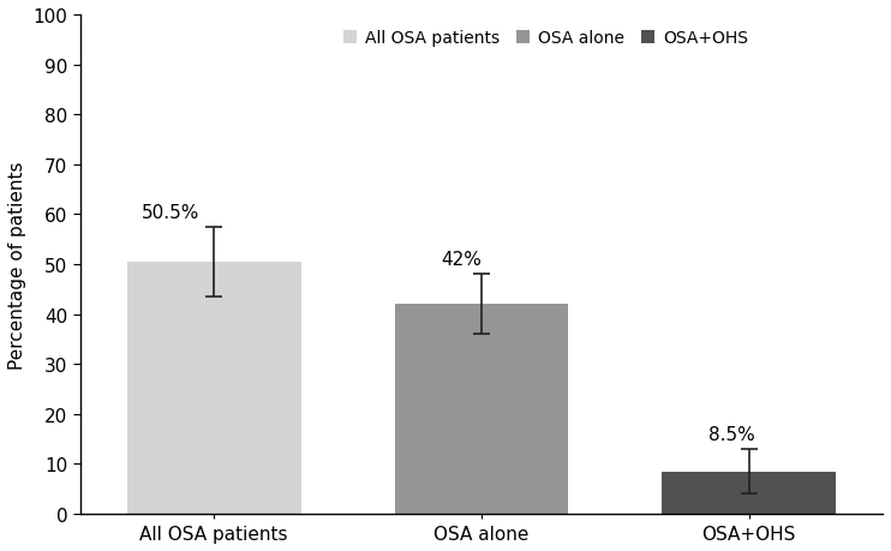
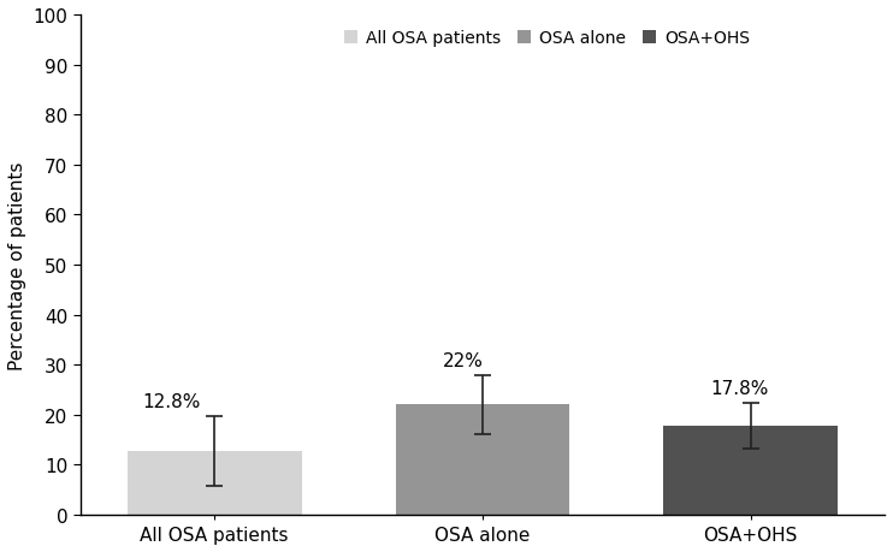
All OSA patients: 50.5% -> 12.8%
OSA alone: 42% -> 22%
OSA+OHS: 8.5% -> 17.8%
